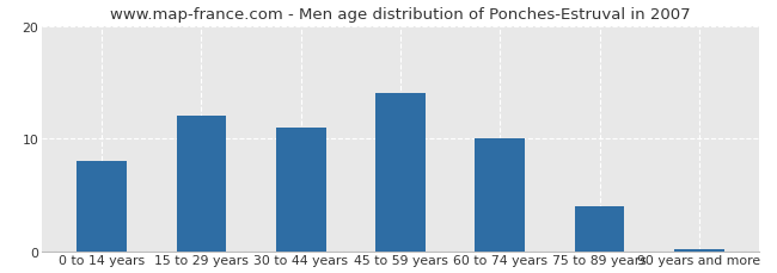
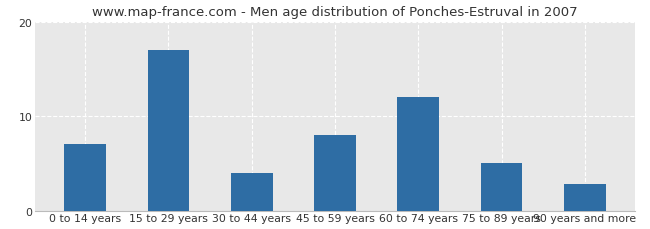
0 to 14 years: 8.0 -> 7.0
15 to 29 years: 12.0 -> 17.0
30 to 44 years: 11.0 -> 4.0
45 to 59 years: 14.0 -> 8.0
60 to 74 years: 10.0 -> 12.0
75 to 89 years: 4.0 -> 5.0
90 years and more: 0.2 -> 2.8
